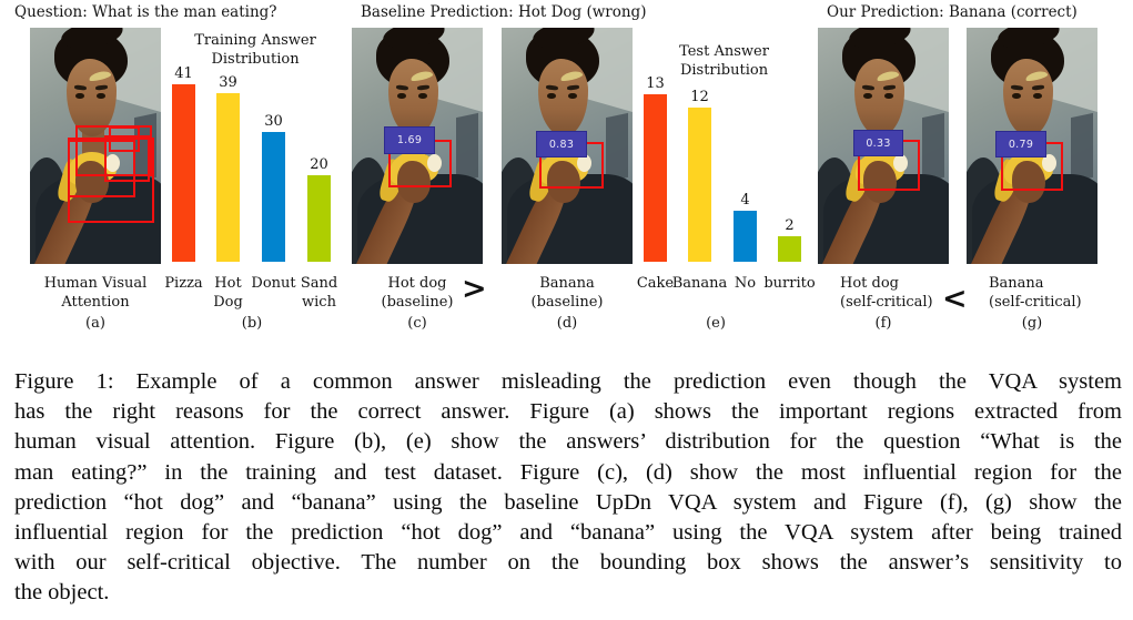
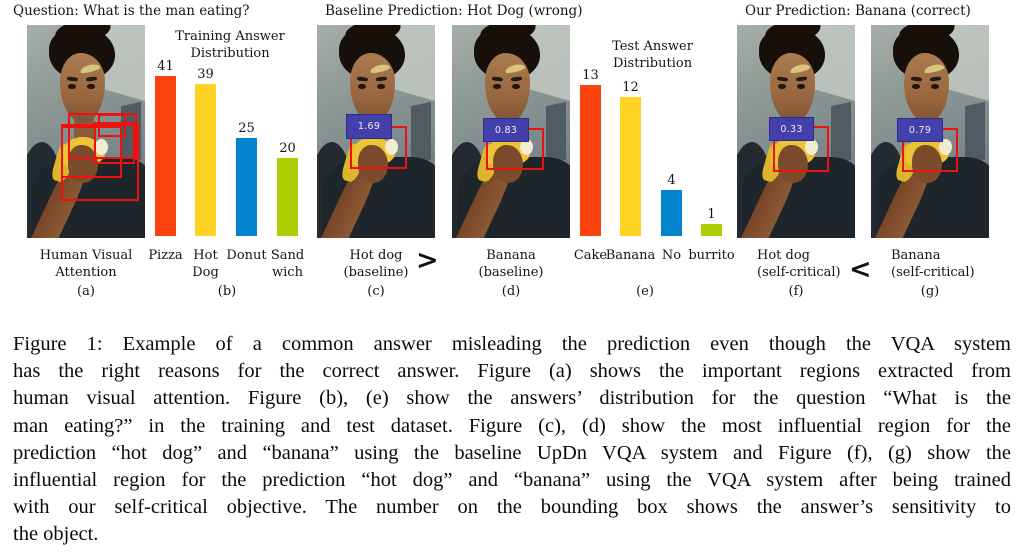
Training Answer Distribution/Donut: 30 -> 25
Test Answer Distribution/burrito: 2 -> 1
